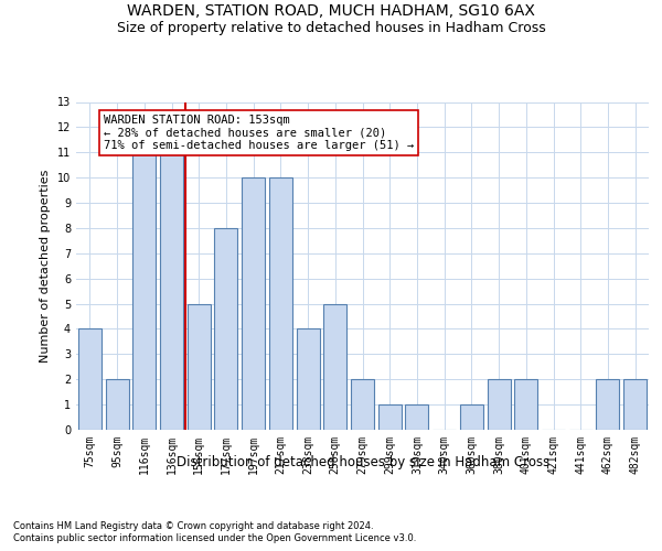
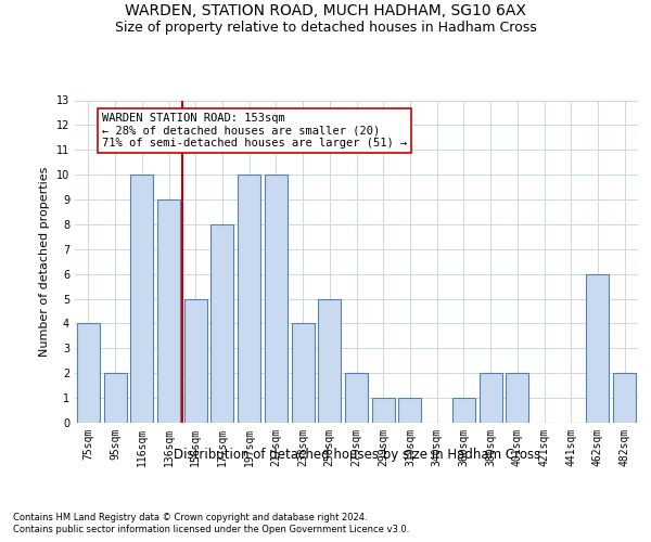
116sqm: 11 -> 10
136sqm: 11 -> 9
462sqm: 2 -> 6
